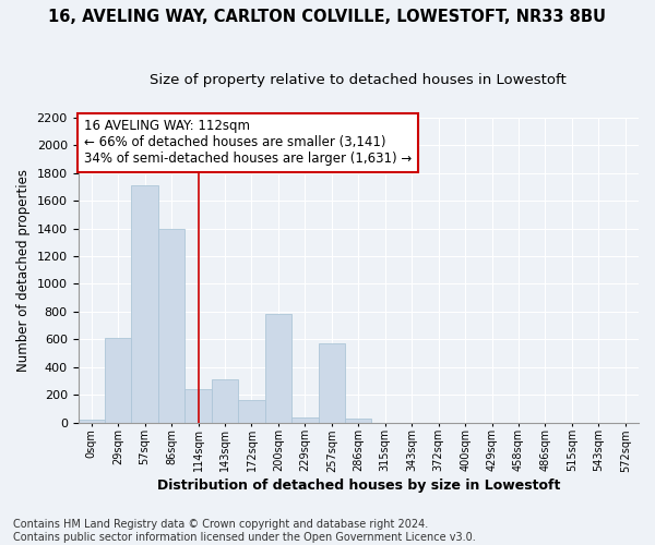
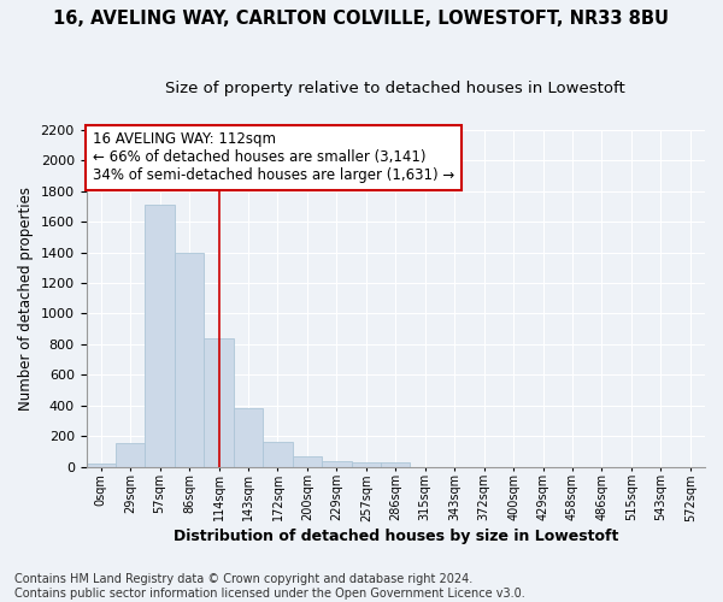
29sqm: 610 -> 160
114sqm: 240 -> 840
143sqm: 310 -> 380
200sqm: 780 -> 60
257sqm: 570 -> 30
